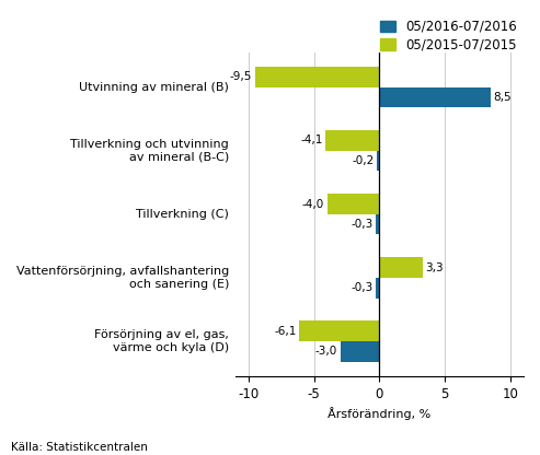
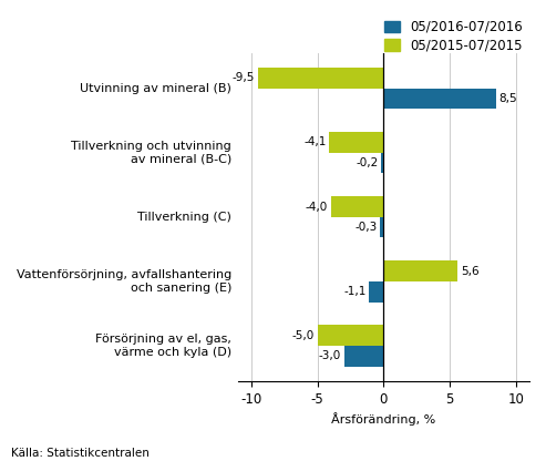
05/2015-07/2015/Vattenförsörjning, avfallshantering och sanering (E): 3,3 -> 5,6
05/2016-07/2016/Vattenförsörjning, avfallshantering och sanering (E): -0,3 -> -1,1
05/2015-07/2015/Försörjning av el, gas, värme och kyla (D): -6,1 -> -5,0
